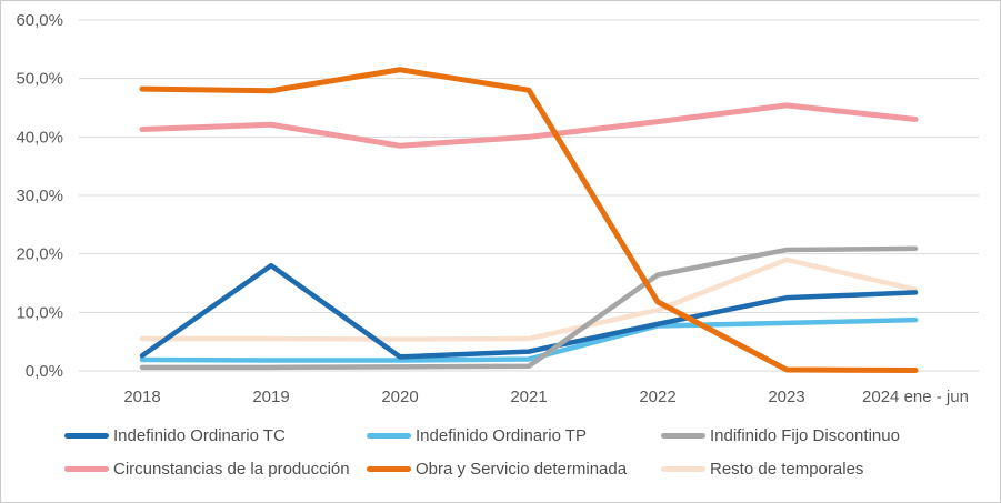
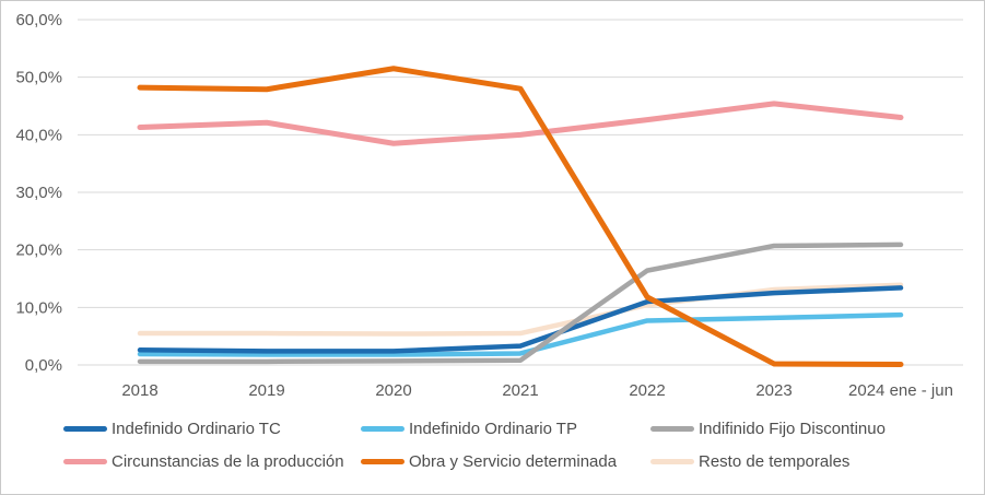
Indefinido Ordinario TC/2019: 18% -> 2%
Indefinido Ordinario TC/2022: 8% -> 11%
Resto de temporales/2023: 19% -> 13%
